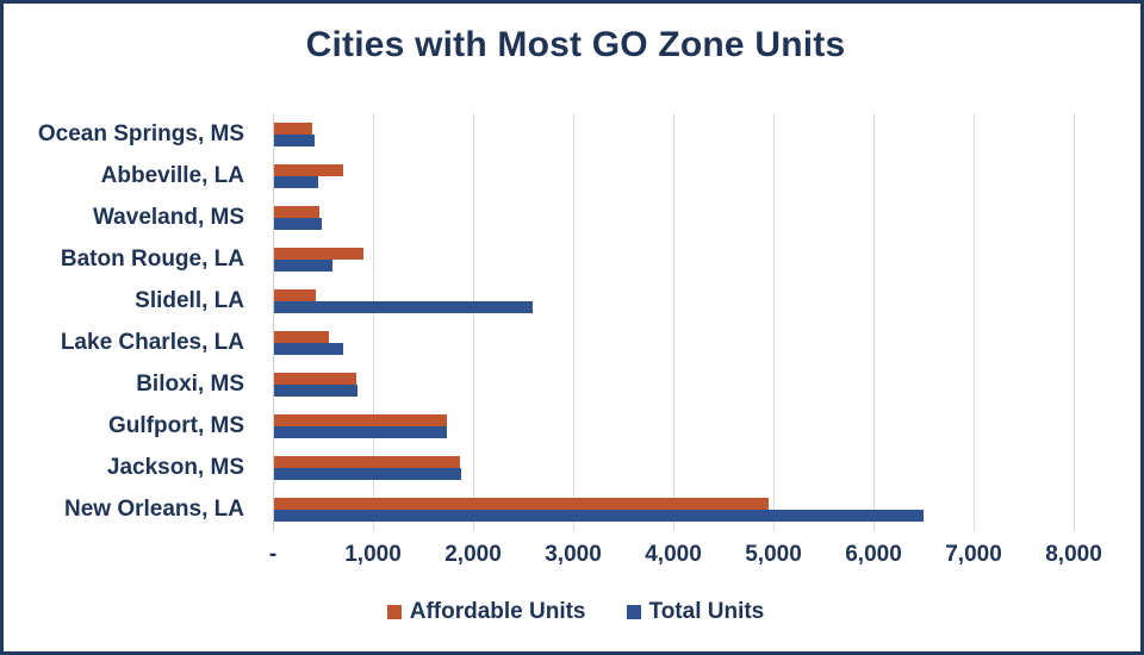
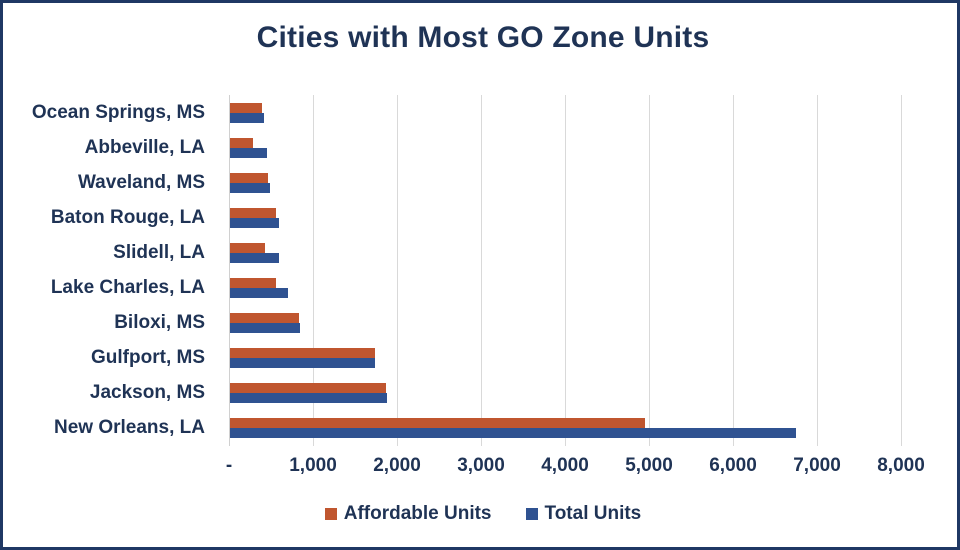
Affordable Units/Abbeville, LA: 700 -> 300
Affordable Units/Baton Rouge, LA: 900 -> 600
Total Units/Slidell, LA: 2600 -> 600
Total Units/New Orleans, LA: 6500 -> 6800
